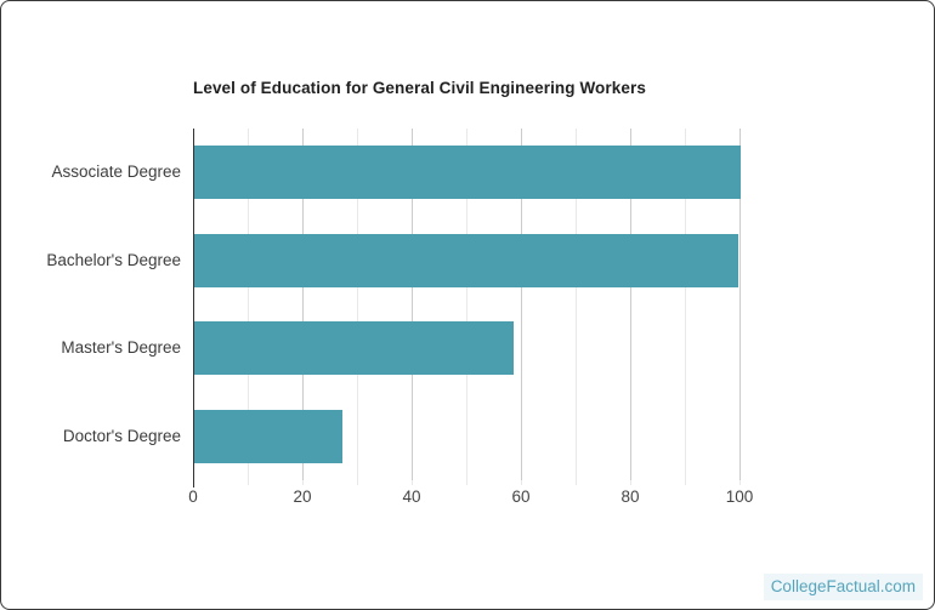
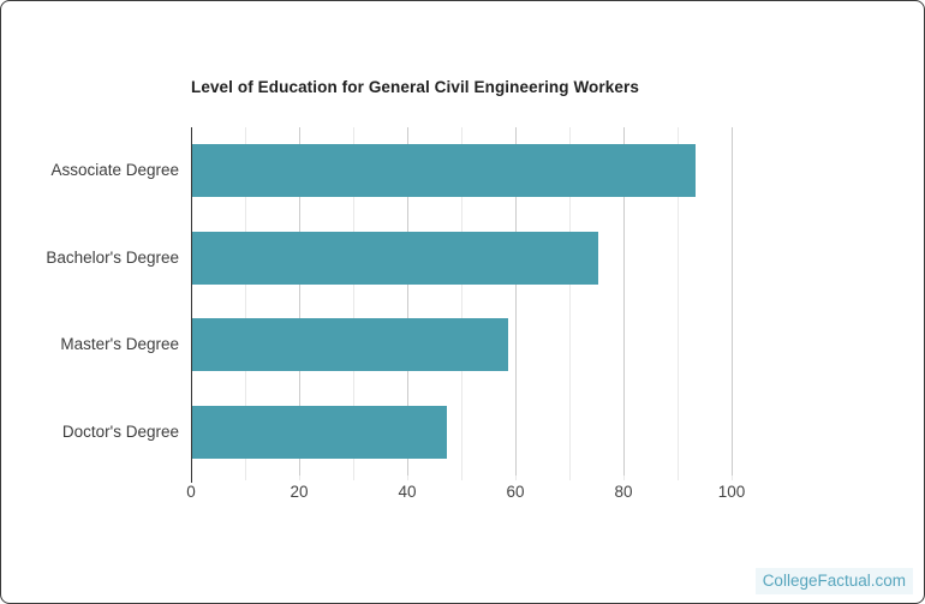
Associate Degree: 100 -> 93
Bachelor's Degree: 100 -> 75
Doctor's Degree: 27 -> 47
